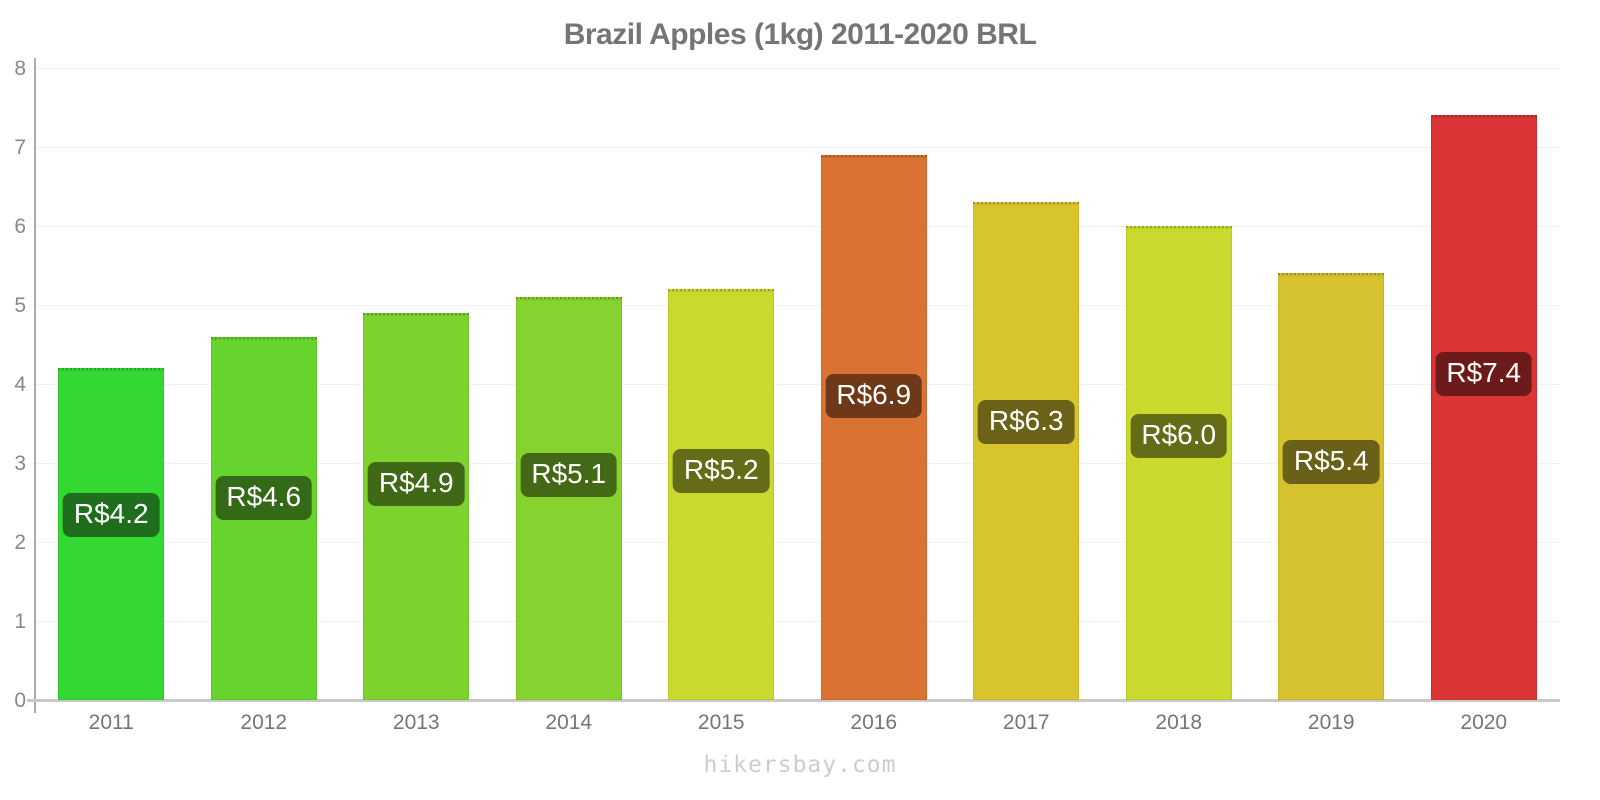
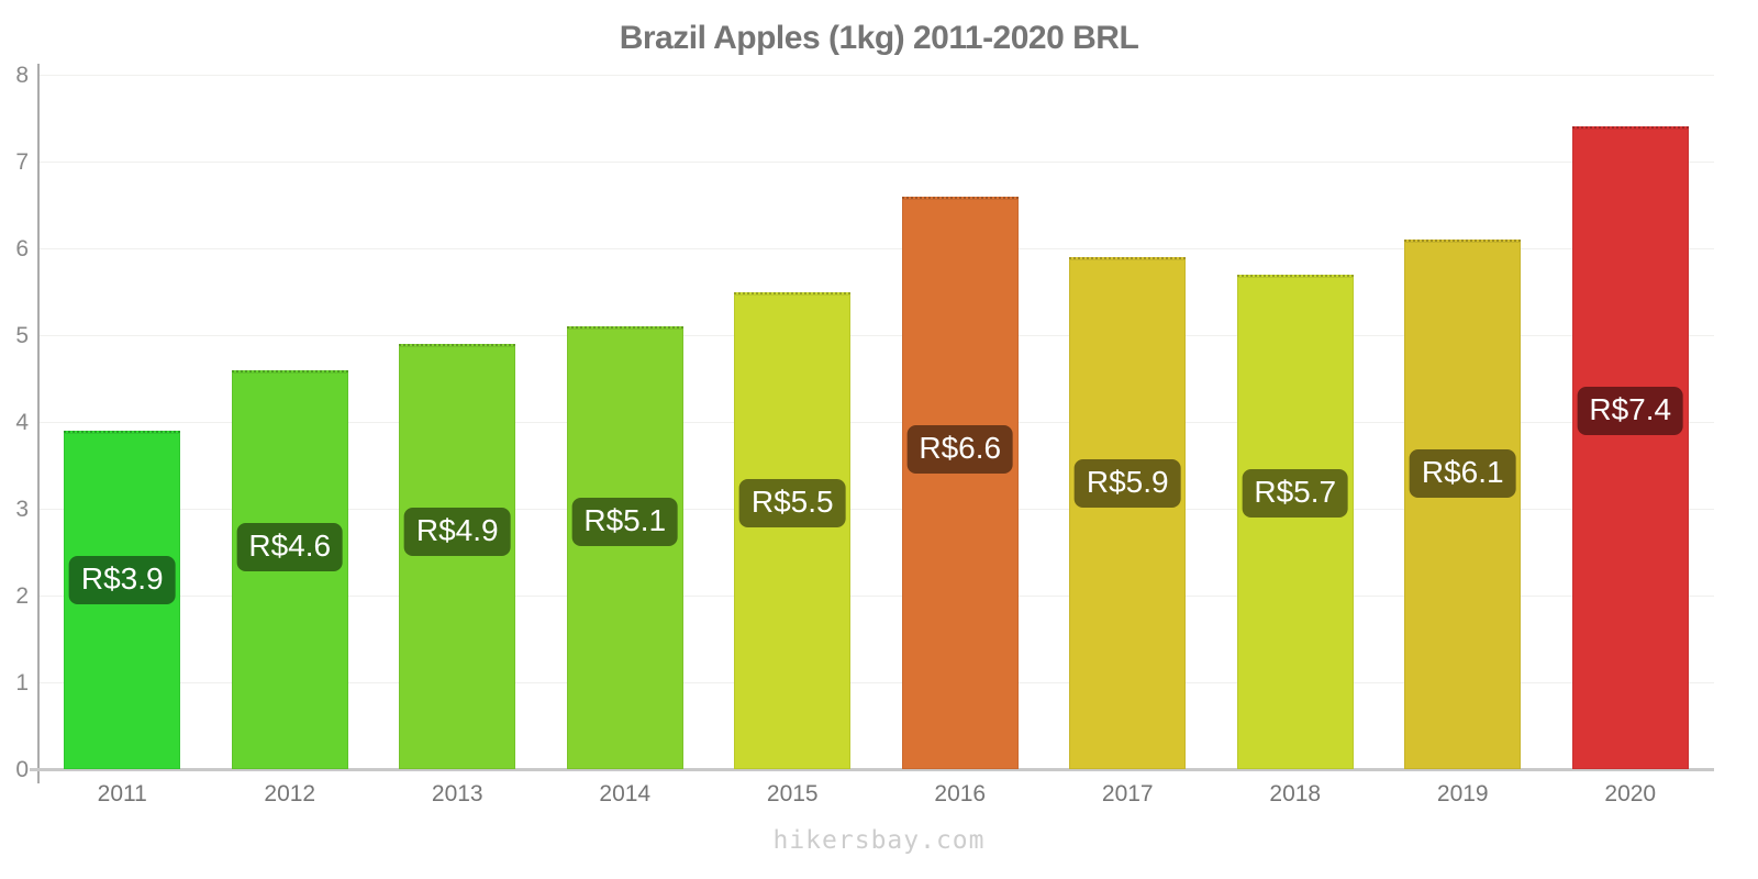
2011: 4.2 -> 3.9
2015: 5.2 -> 5.5
2016: 6.9 -> 6.6
2017: 6.3 -> 5.9
2018: 6.0 -> 5.7
2019: 5.4 -> 6.1
